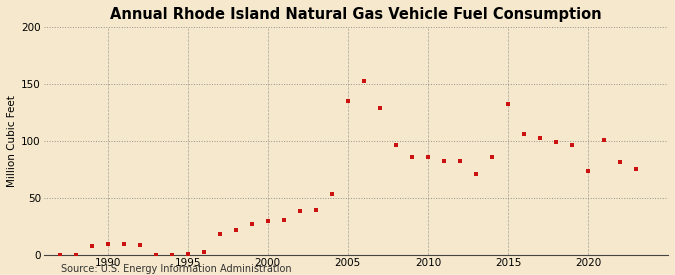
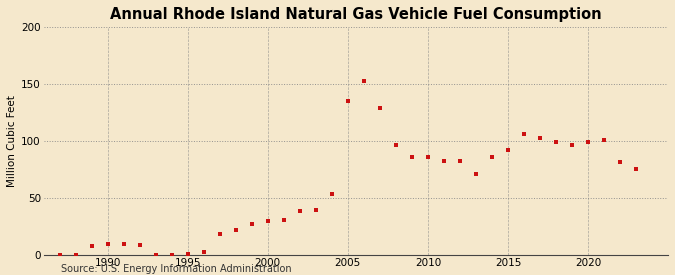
2015: 133 -> 92
2020: 74 -> 99
